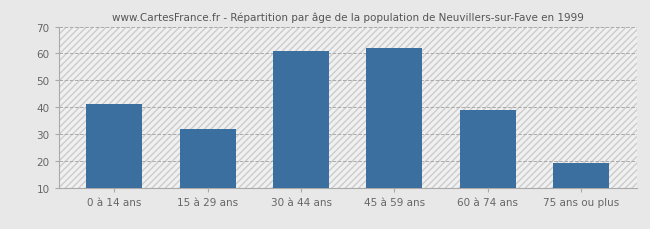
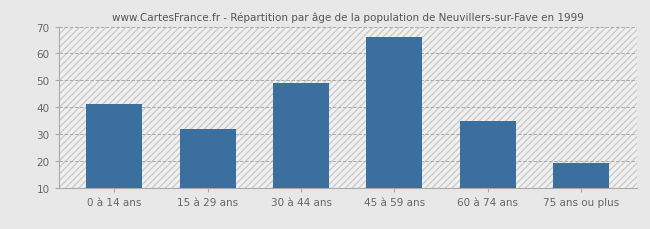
30 à 44 ans: 61 -> 49
45 à 59 ans: 62 -> 66
60 à 74 ans: 39 -> 35
